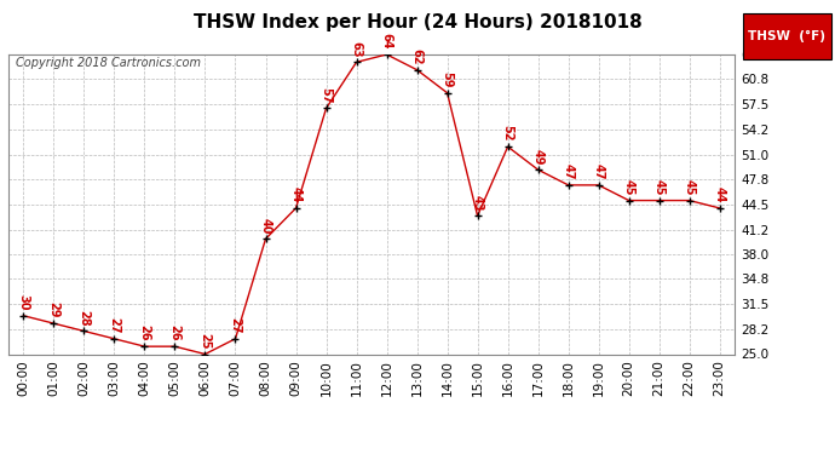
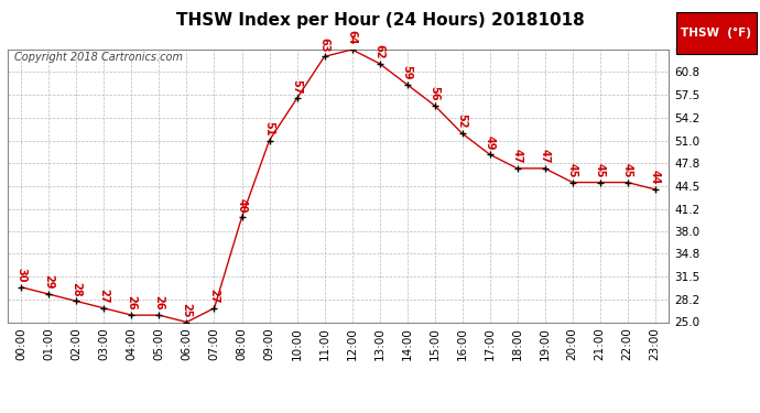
09:00: 44 -> 51
15:00: 43 -> 56
